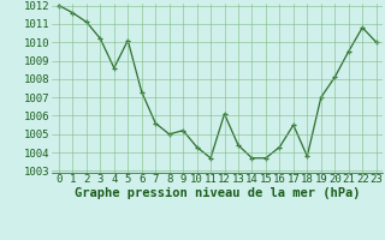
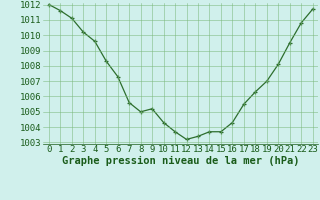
4: 1008.6 -> 1009.6
5: 1010.1 -> 1008.3
12: 1006.1 -> 1003.2
13: 1004.4 -> 1003.4
18: 1003.8 -> 1006.3
23: 1010.0 -> 1011.7
